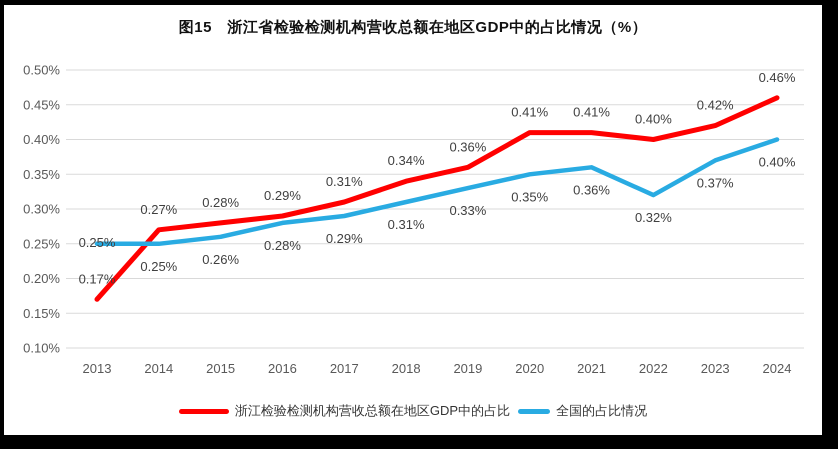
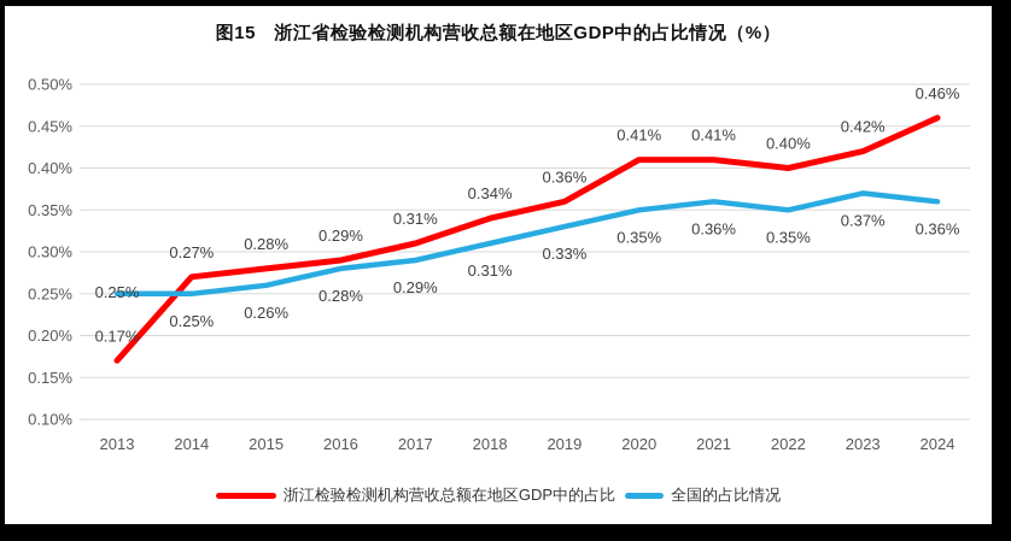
全国的占比情况/2022: 0.32% -> 0.35%
全国的占比情况/2024: 0.40% -> 0.36%
